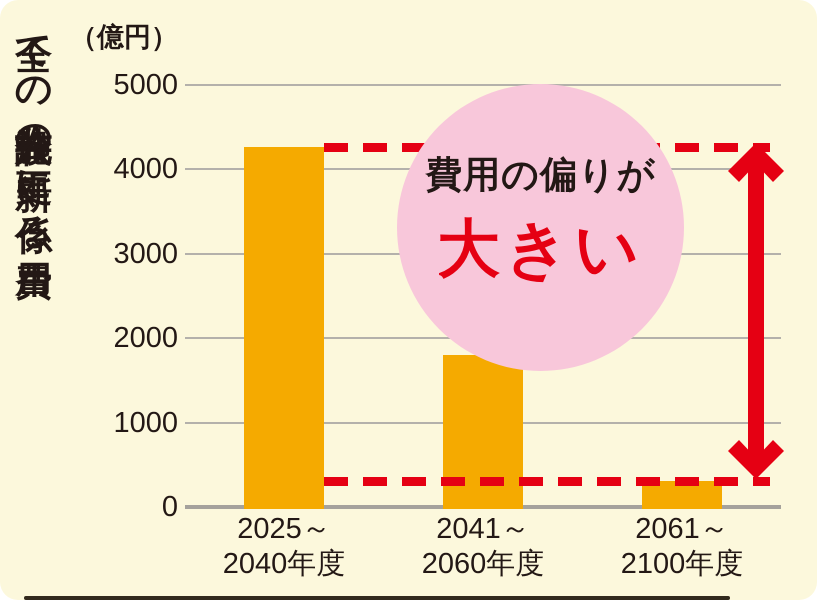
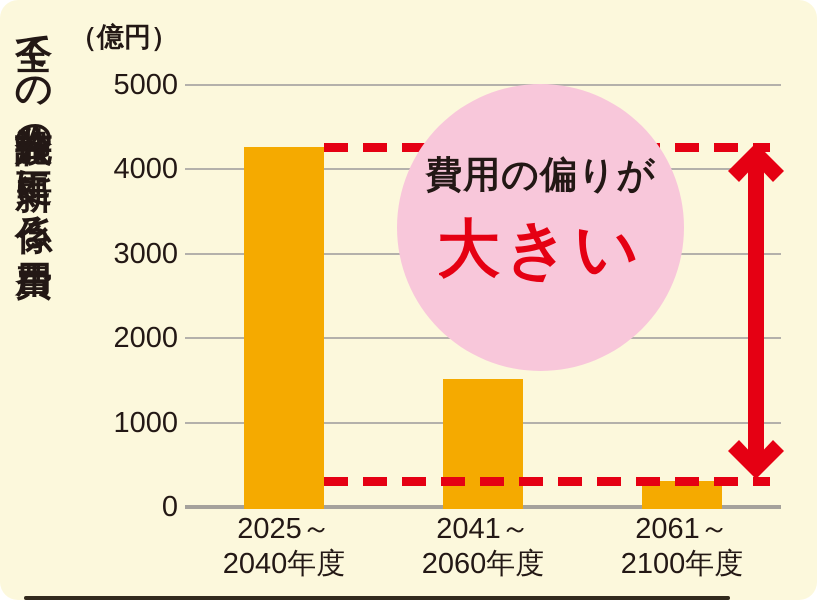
2041～2060年度: 1800 -> 1500
